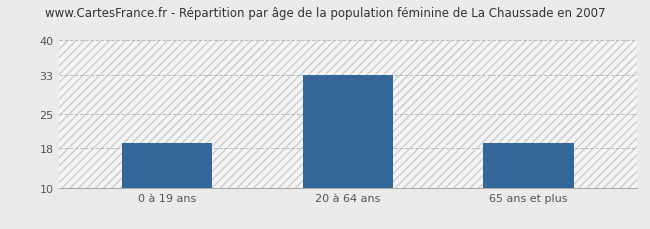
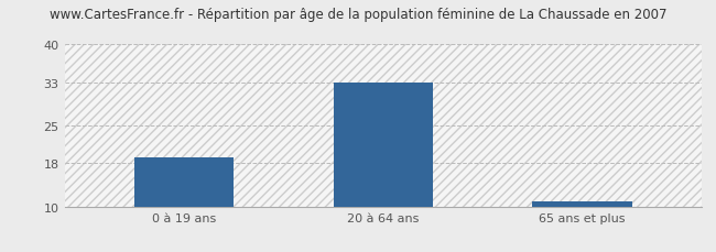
65 ans et plus: 19 -> 11
